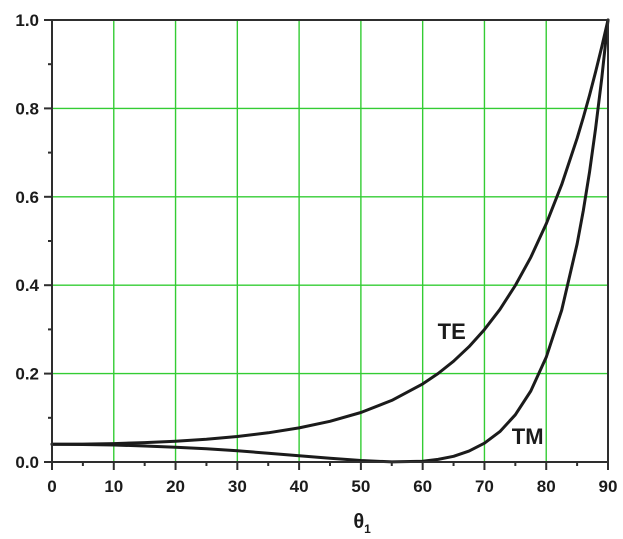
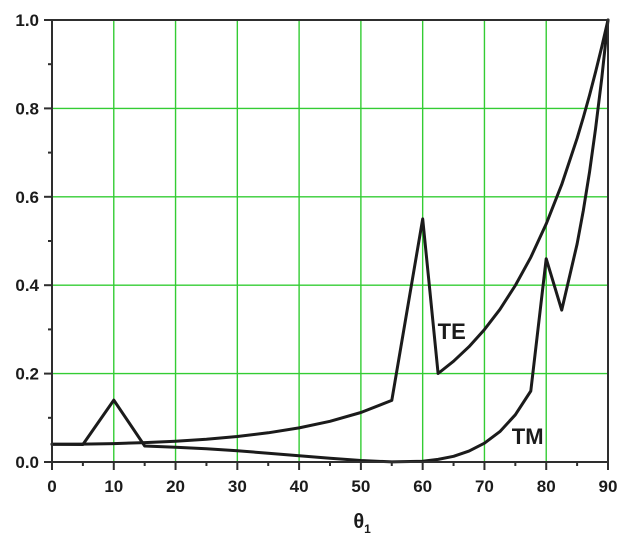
TM/10: 0.04 -> 0.14
TE/60: 0.18 -> 0.55
TM/80: 0.24 -> 0.46
